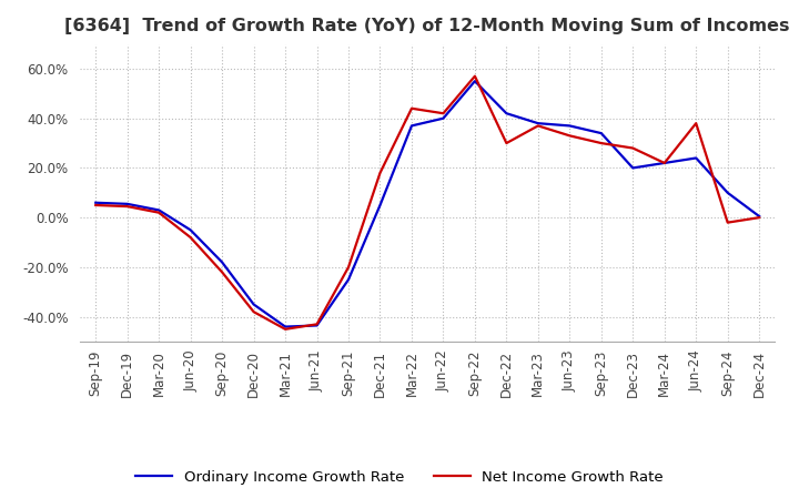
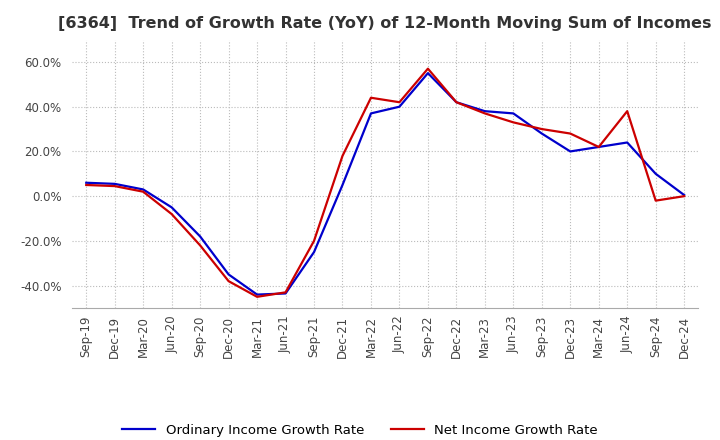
Net Income Growth Rate/Dec-22: 30.0% -> 42.0%
Ordinary Income Growth Rate/Sep-23: 34.0% -> 28.0%
